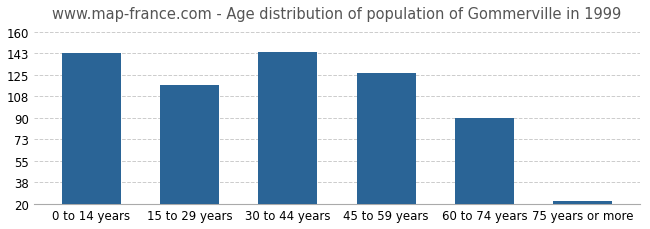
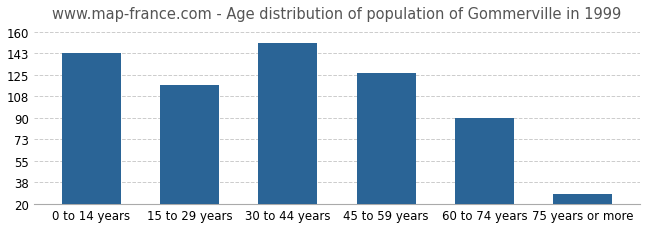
30 to 44 years: 144 -> 151
75 years or more: 23 -> 28
